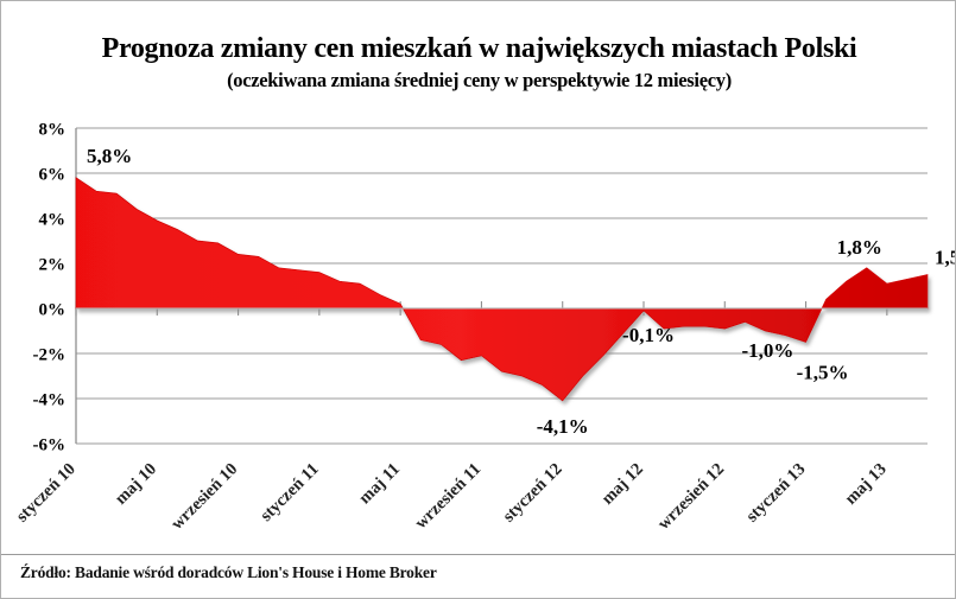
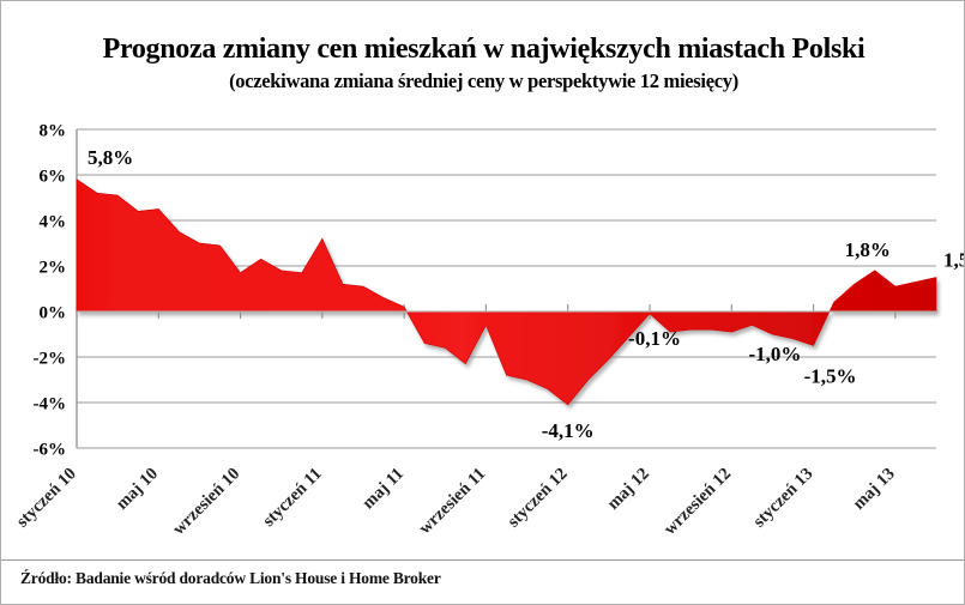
maj 10: 3.9% -> 4.5%
wrzesień 10: 2.4% -> 1.7%
styczeń 11: 1.6% -> 3.2%
wrzesień 11: -2.1% -> -0.6%
